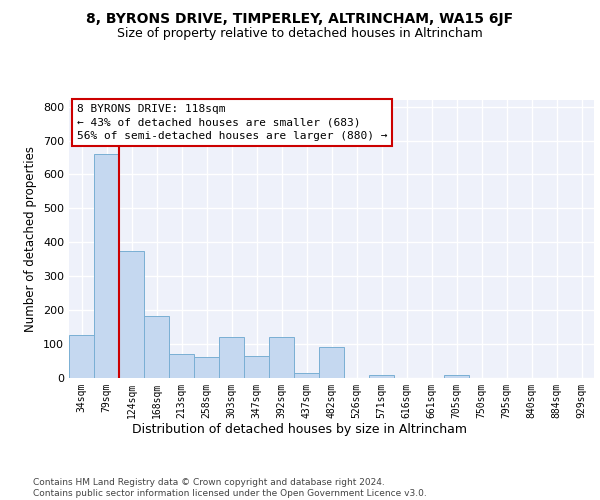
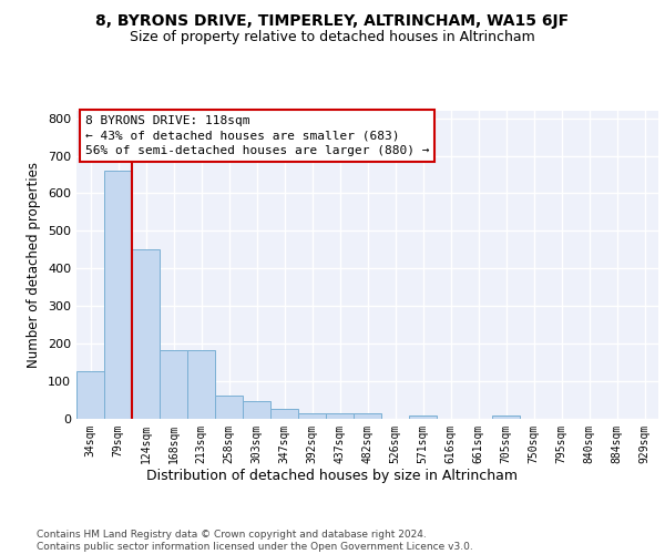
124sqm: 375 -> 450
213sqm: 70 -> 183
303sqm: 120 -> 45
347sqm: 65 -> 25
392sqm: 120 -> 13
482sqm: 90 -> 12
